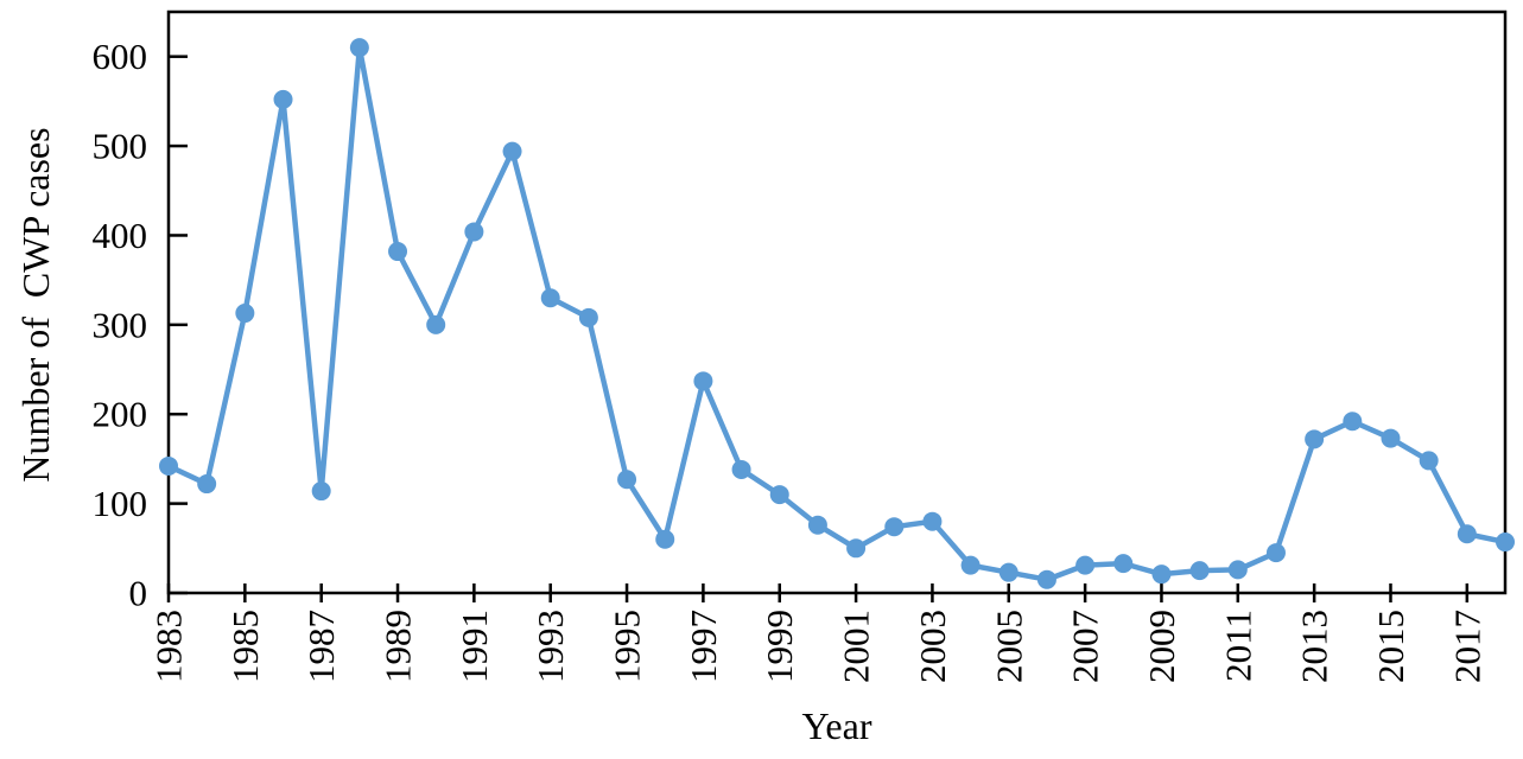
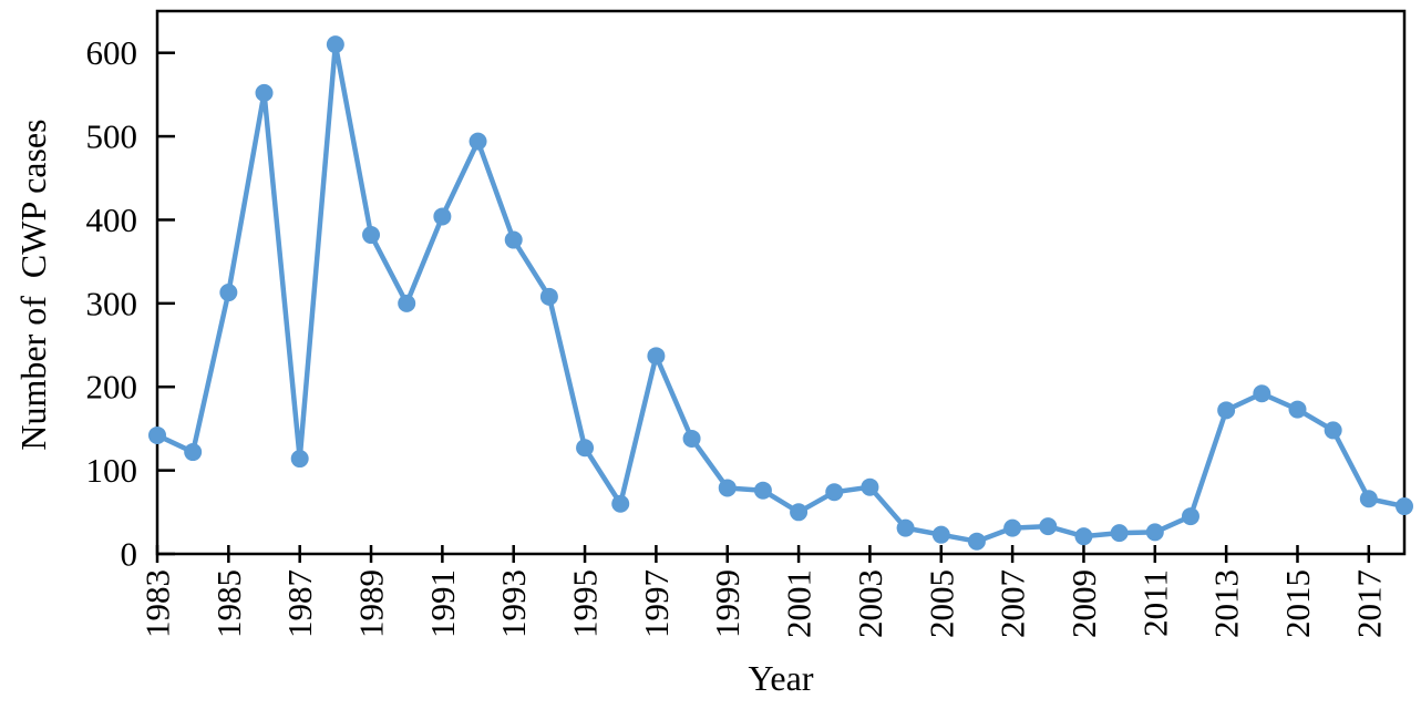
1993: 330 -> 380
1999: 110 -> 80
